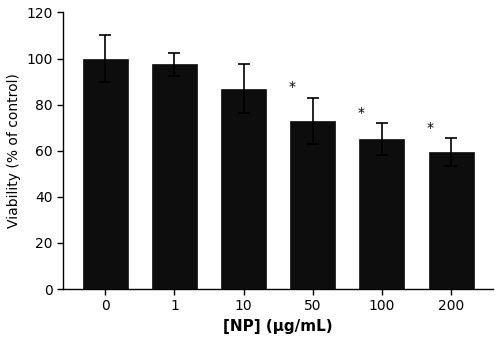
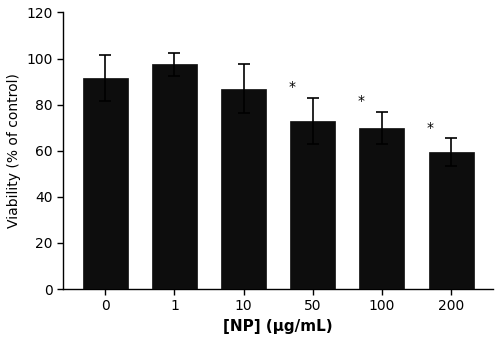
0: 100.0 -> 91.5
100: 65.0 -> 70.0
